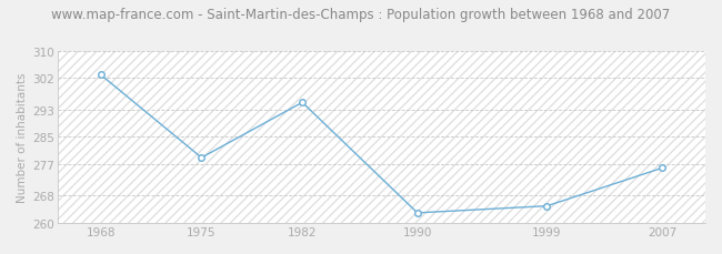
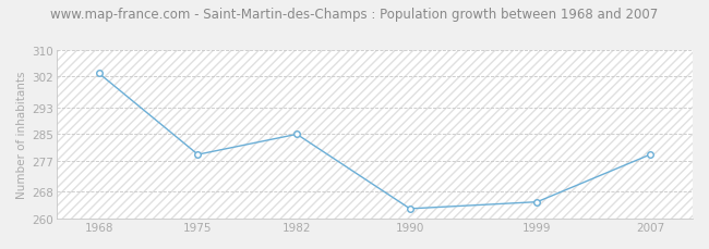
1982: 295 -> 285
2007: 276 -> 279
